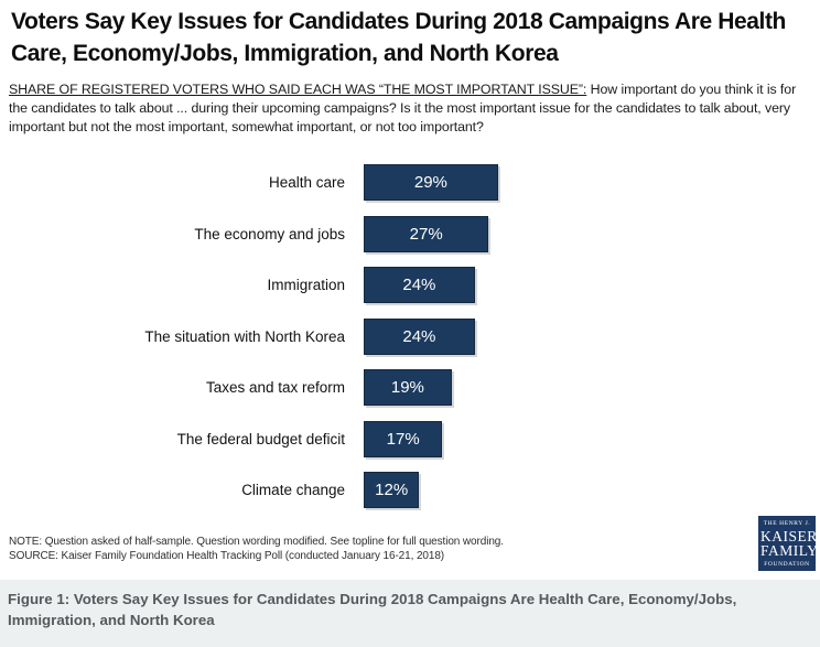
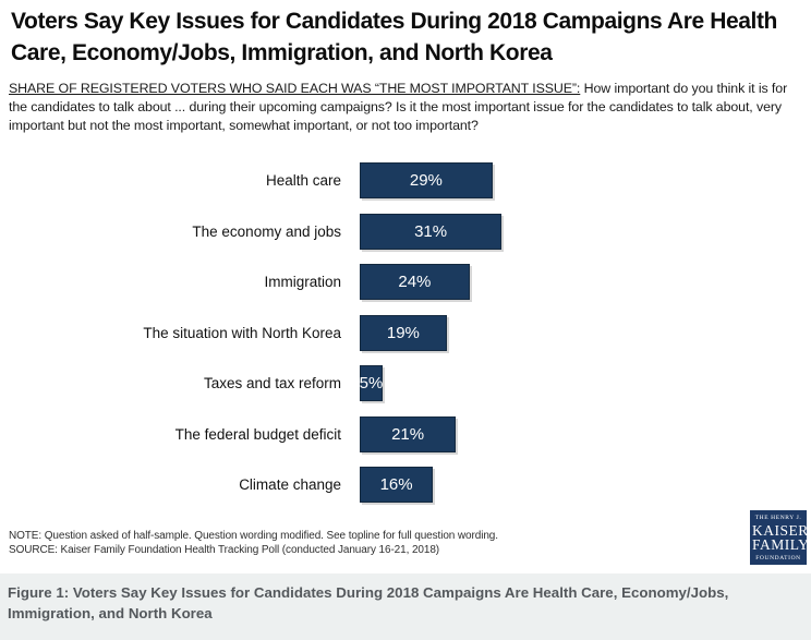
The economy and jobs: 27% -> 31%
The situation with North Korea: 24% -> 19%
Taxes and tax reform: 19% -> 5%
The federal budget deficit: 17% -> 21%
Climate change: 12% -> 16%
